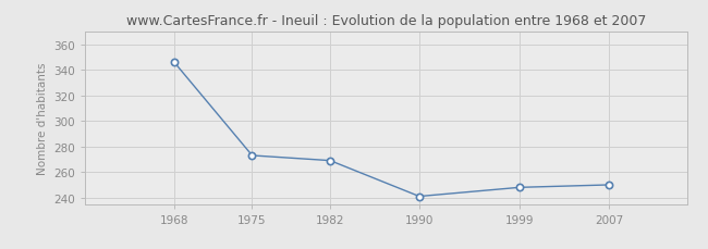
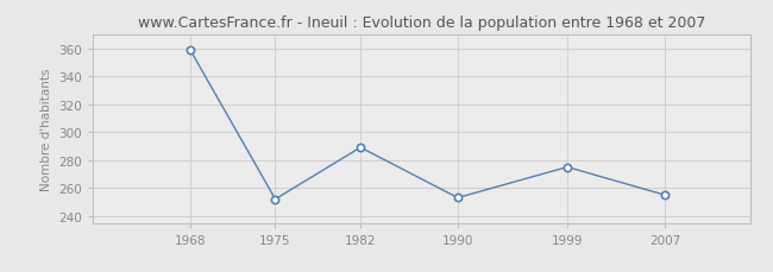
1968: 346 -> 359
1975: 273 -> 252
1982: 269 -> 289
1990: 241 -> 253
1999: 248 -> 275
2007: 250 -> 255
